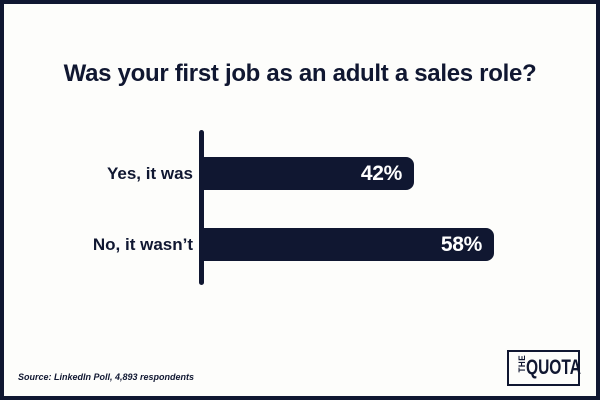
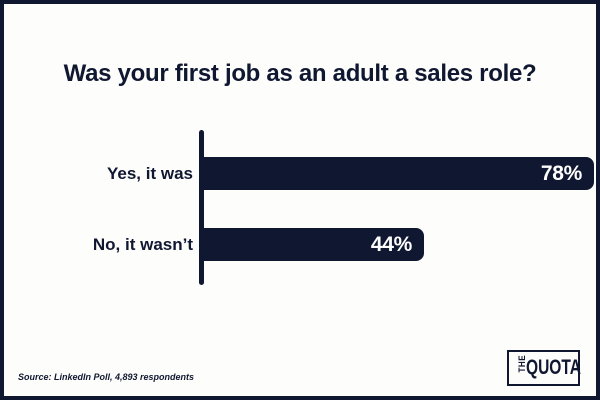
Yes, it was: 42% -> 78%
No, it wasn’t: 58% -> 44%
